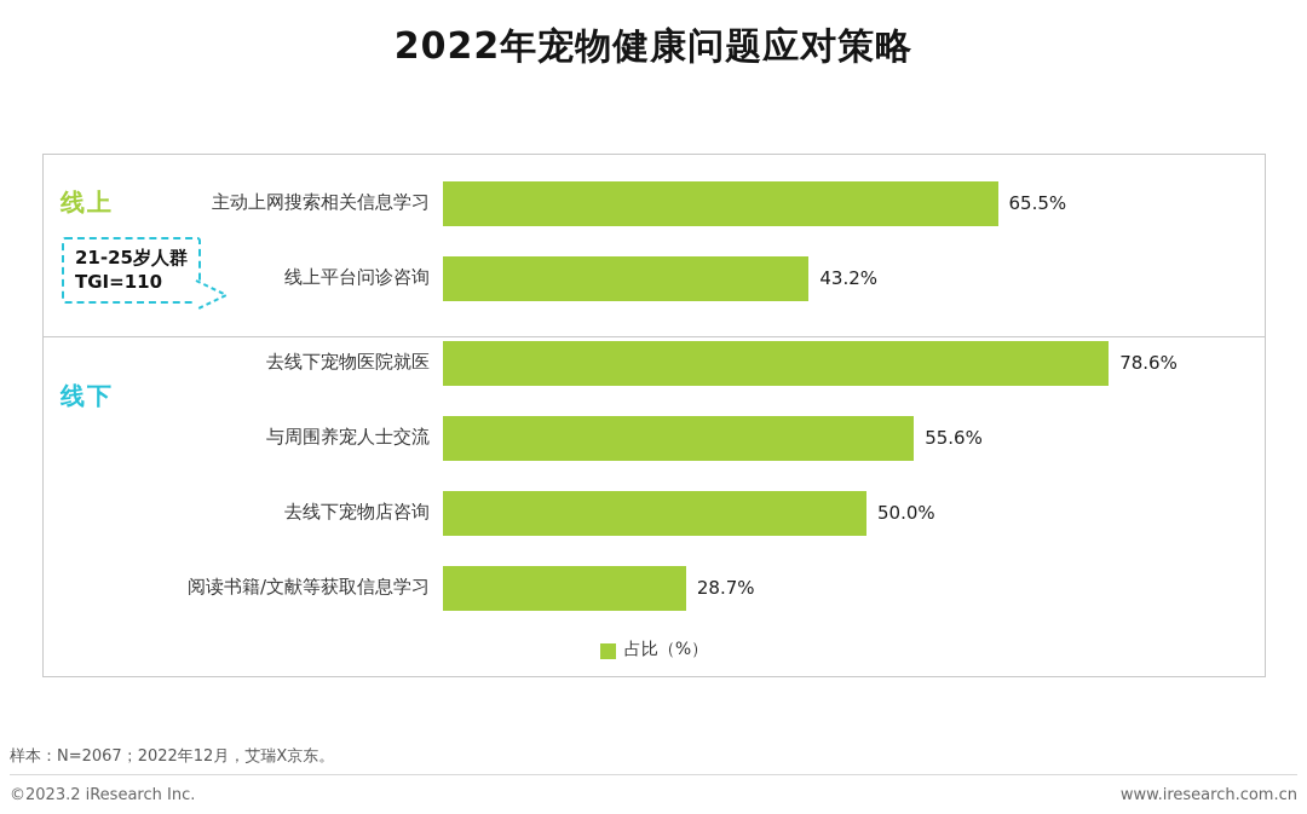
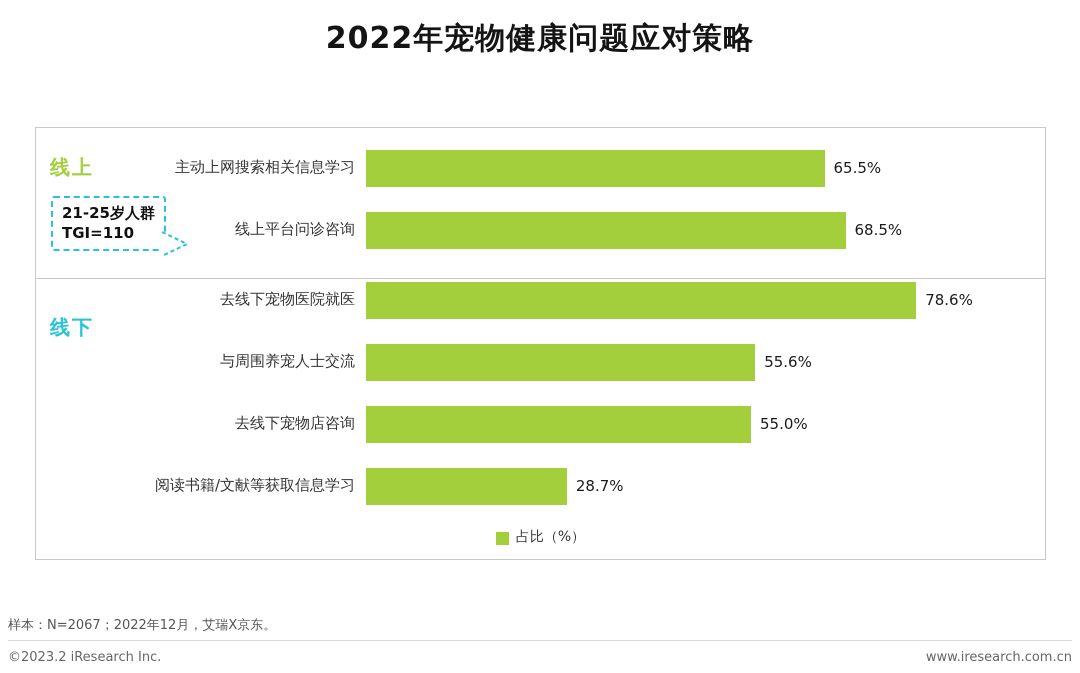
线上平台问诊咨询: 43.2% -> 68.5%
去线下宠物店咨询: 50.0% -> 55.0%
